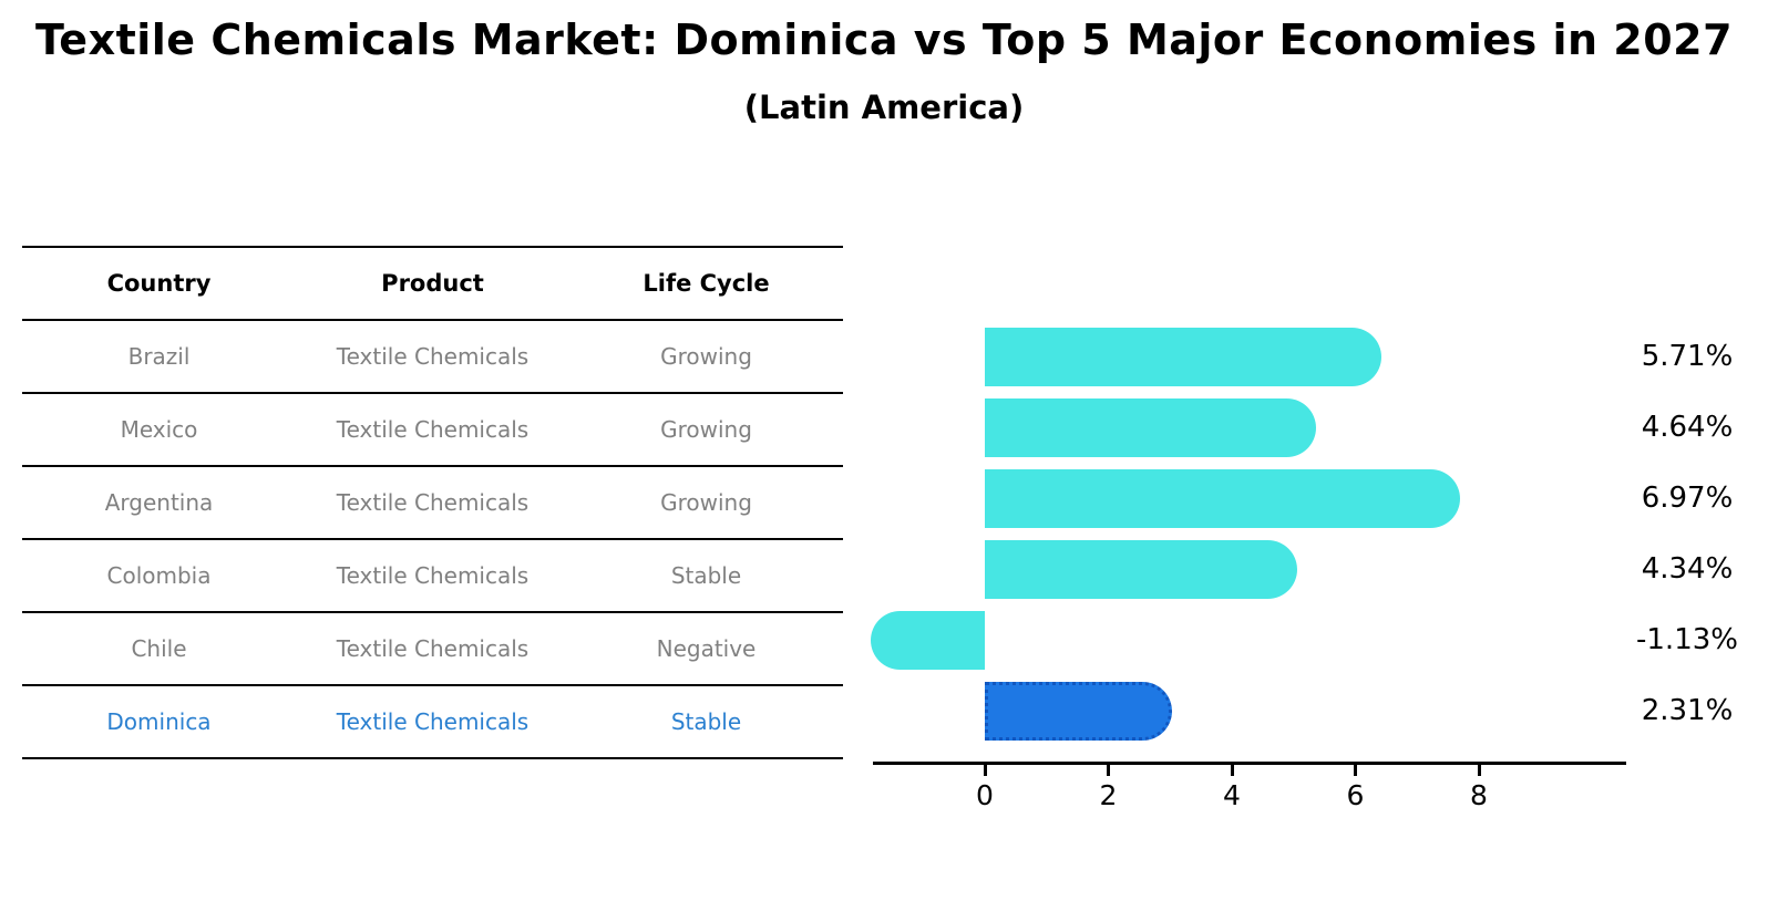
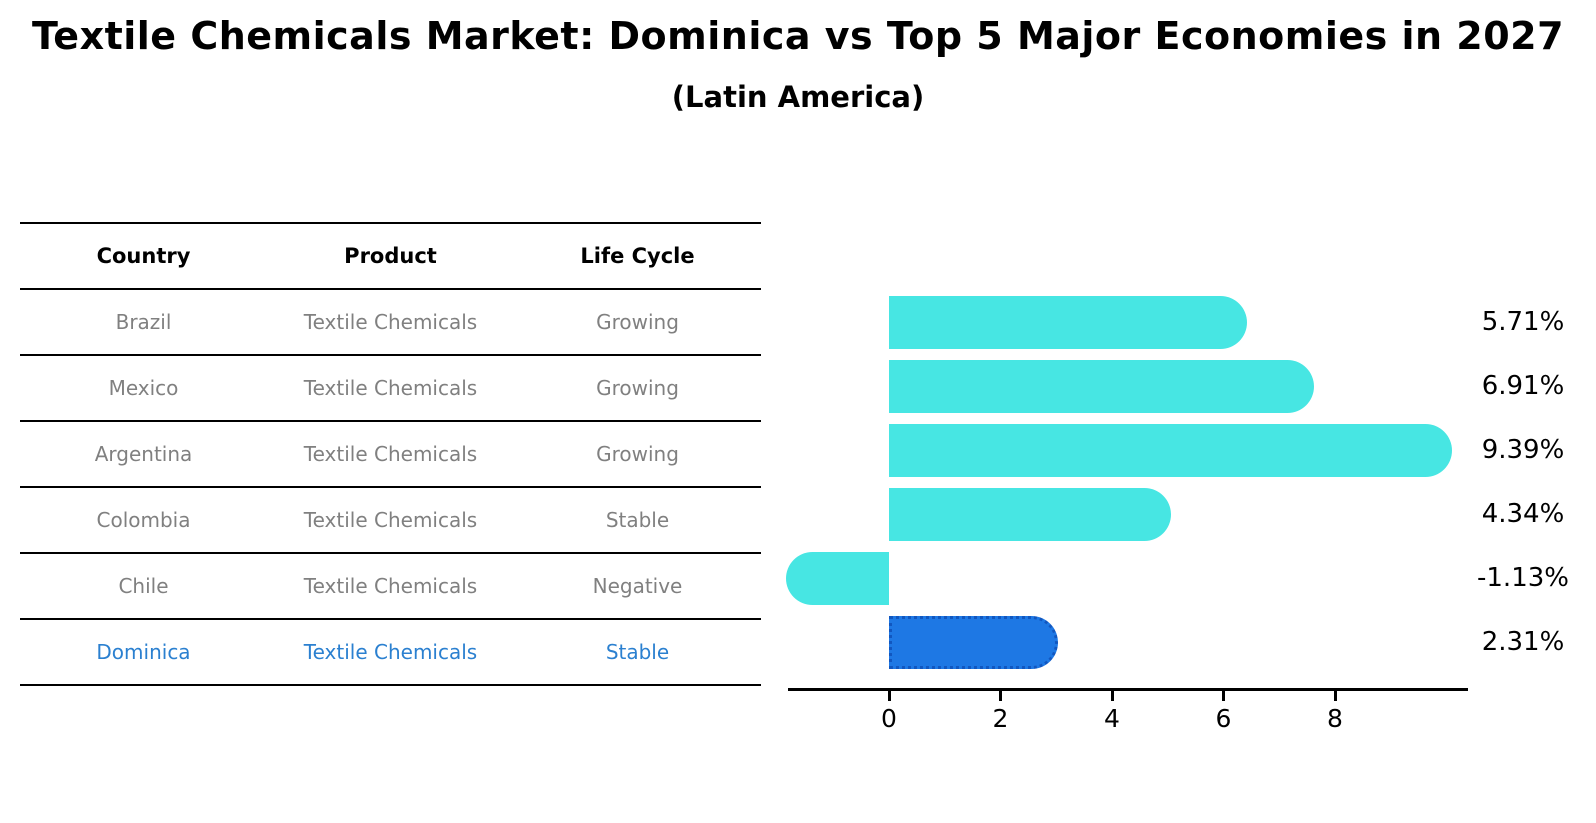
Mexico: 4.64% -> 6.91%
Argentina: 6.97% -> 9.39%
